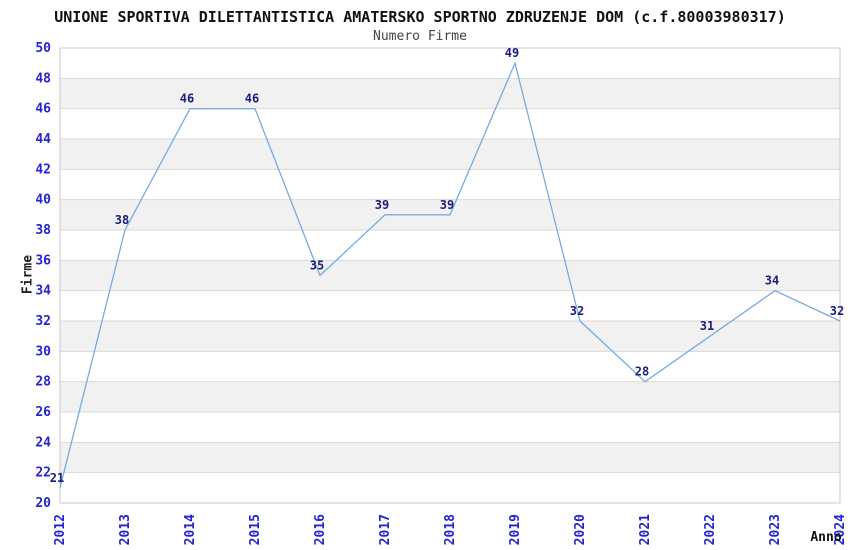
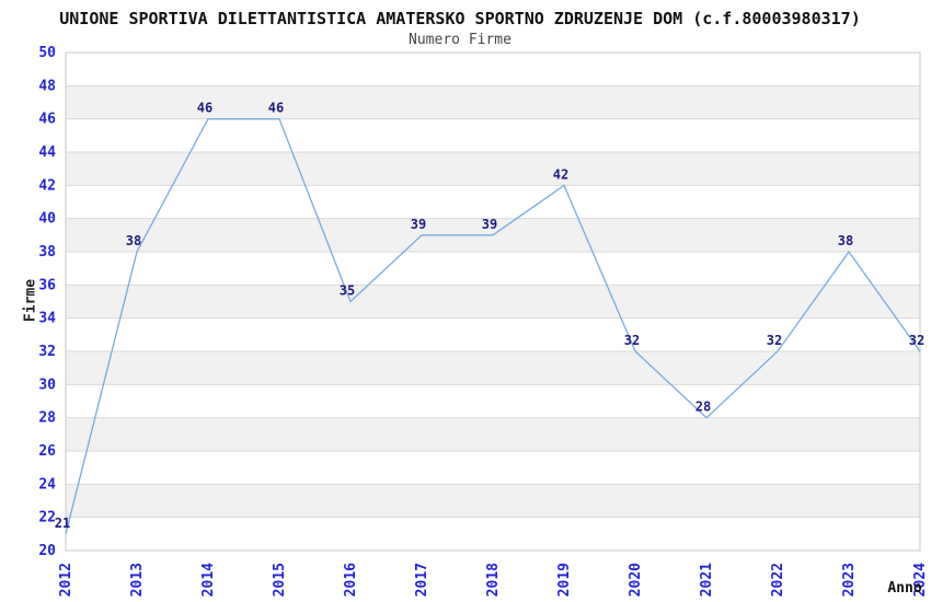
2019: 49 -> 42
2022: 31 -> 32
2023: 34 -> 38
